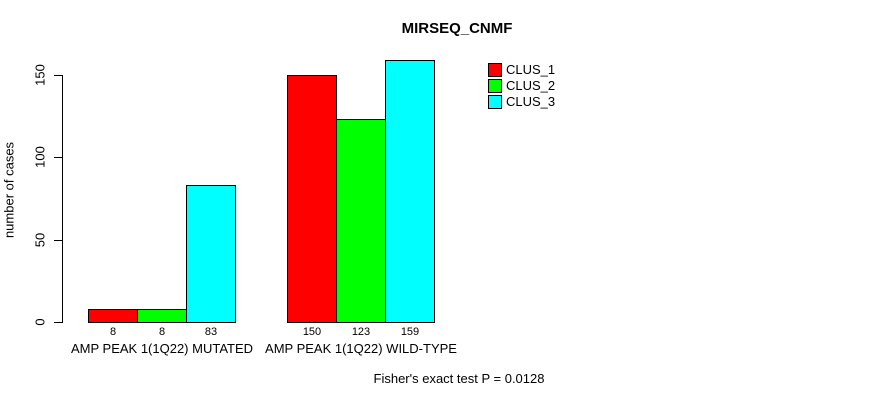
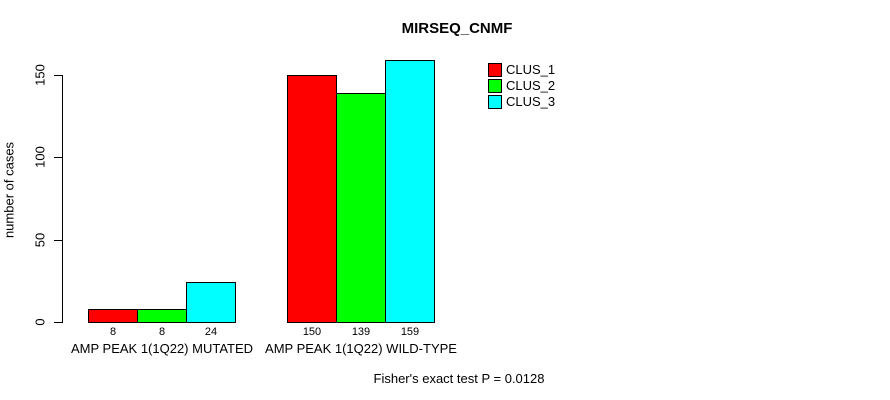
CLUS_3/AMP PEAK 1(1Q22) MUTATED: 83 -> 24
CLUS_2/AMP PEAK 1(1Q22) WILD-TYPE: 123 -> 139
